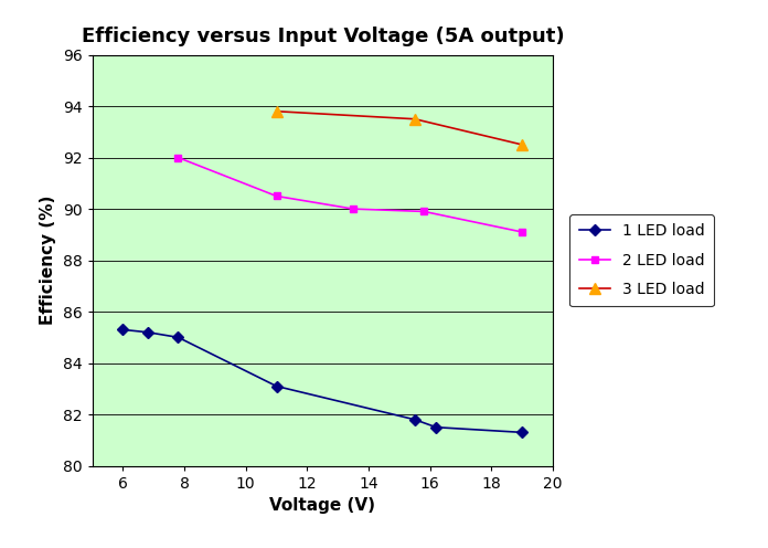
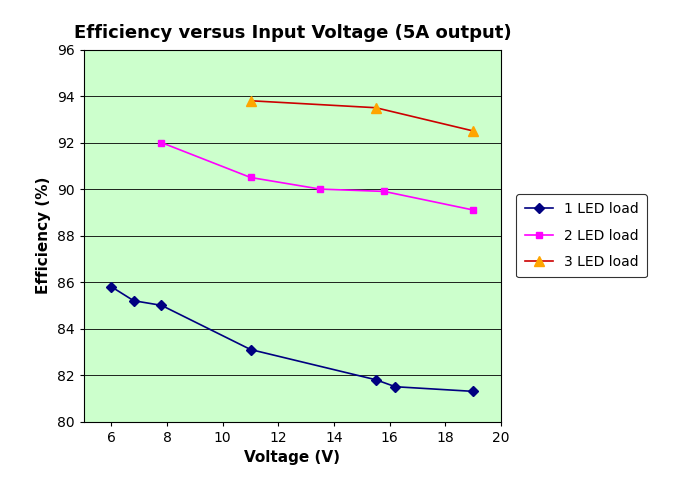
1 LED load/6: 85.3 -> 85.8
